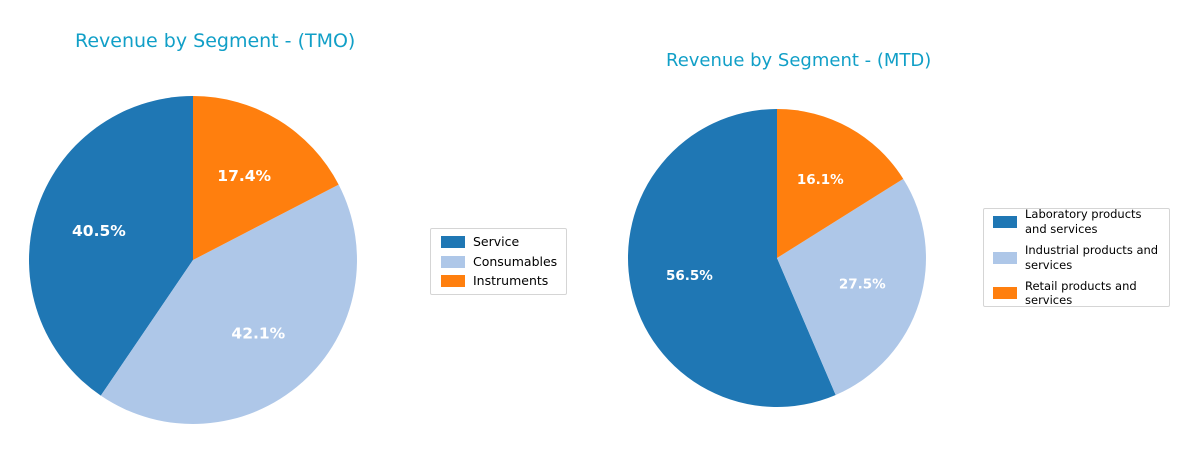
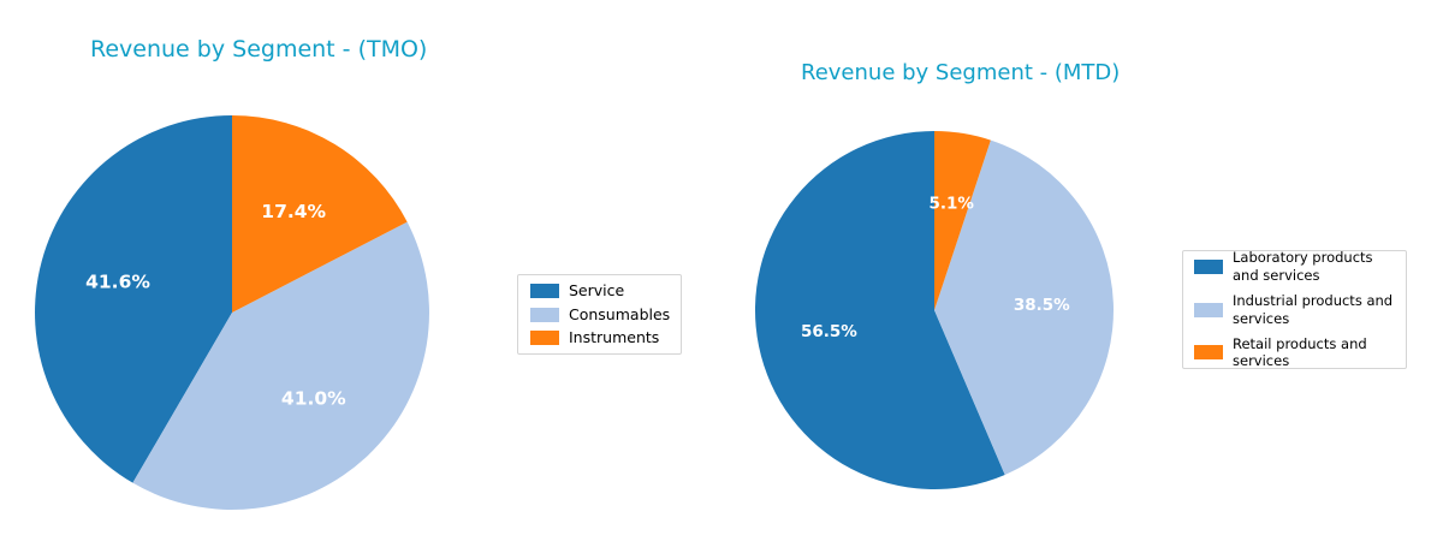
Revenue by Segment - (TMO)/Service: 40.5% -> 41.6%
Revenue by Segment - (TMO)/Consumables: 42.1% -> 41.0%
Revenue by Segment - (MTD)/Industrial products and services: 27.5% -> 38.5%
Revenue by Segment - (MTD)/Retail products and services: 16.1% -> 5.1%
